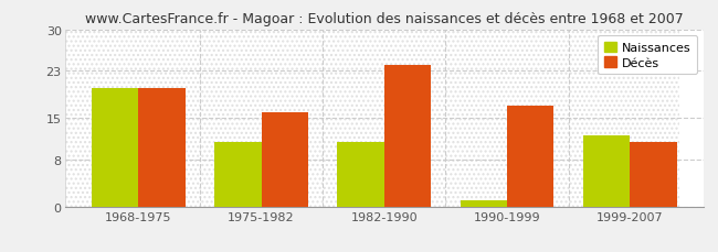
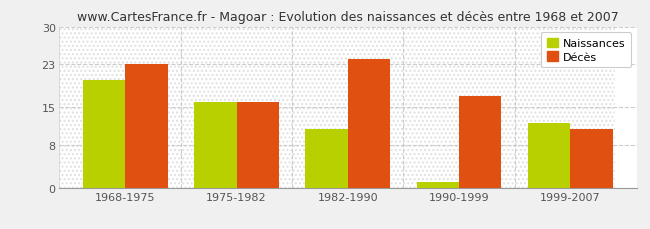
Décès/1968-1975: 20 -> 23
Naissances/1975-1982: 11 -> 16
